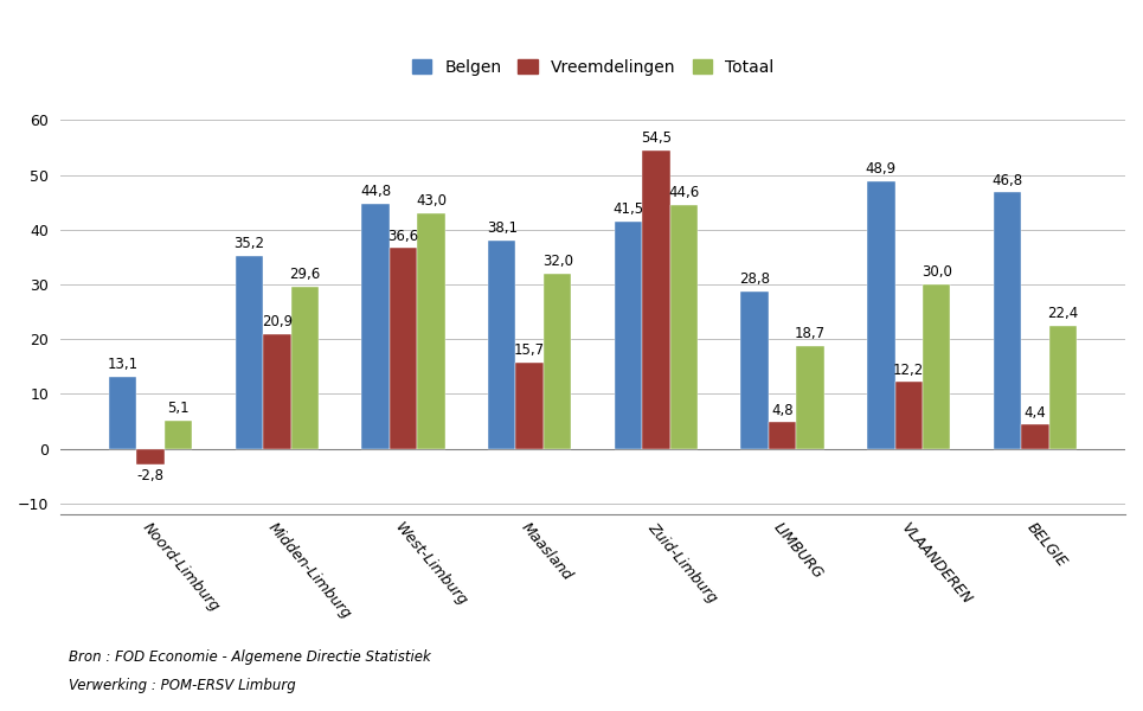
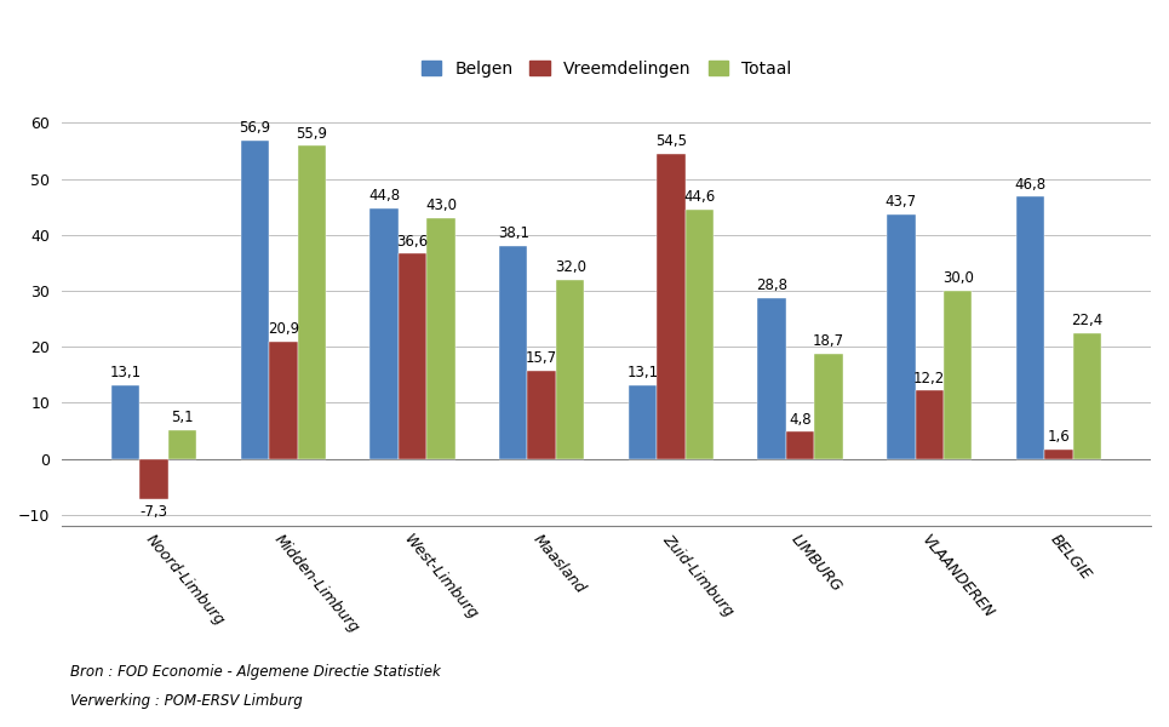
Vreemdelingen/Noord-Limburg: -2,8 -> -7,3
Belgen/Midden-Limburg: 35,2 -> 56,9
Totaal/Midden-Limburg: 29,6 -> 55,9
Belgen/Zuid-Limburg: 41,5 -> 13,1
Belgen/VLAANDEREN: 48,9 -> 43,7
Vreemdelingen/BELGIE: 4,4 -> 1,6
